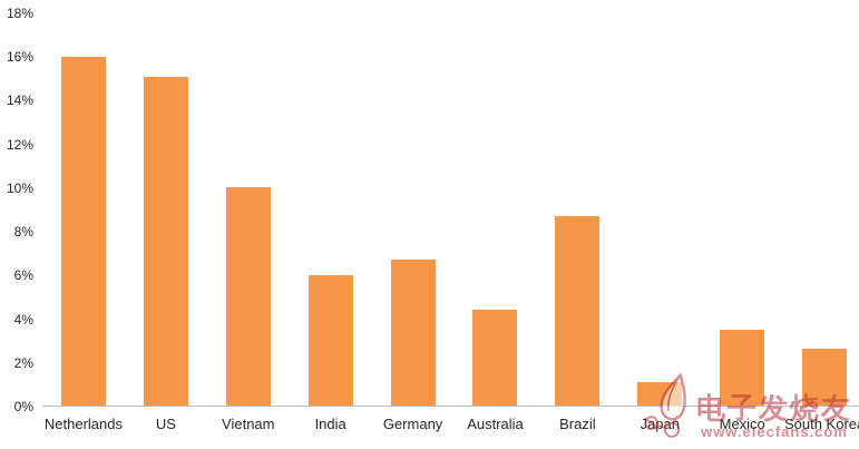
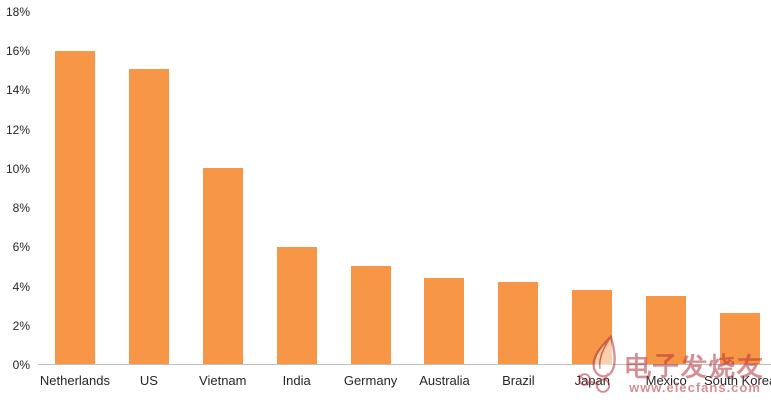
Germany: 6.7% -> 5.0%
Brazil: 8.7% -> 4.2%
Japan: 1.1% -> 3.8%
